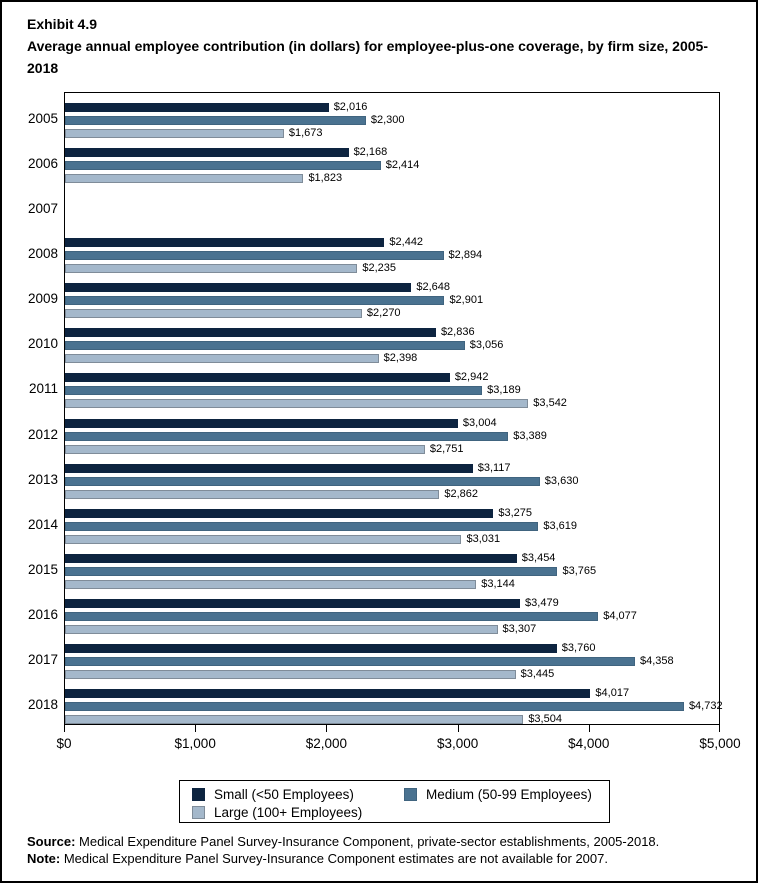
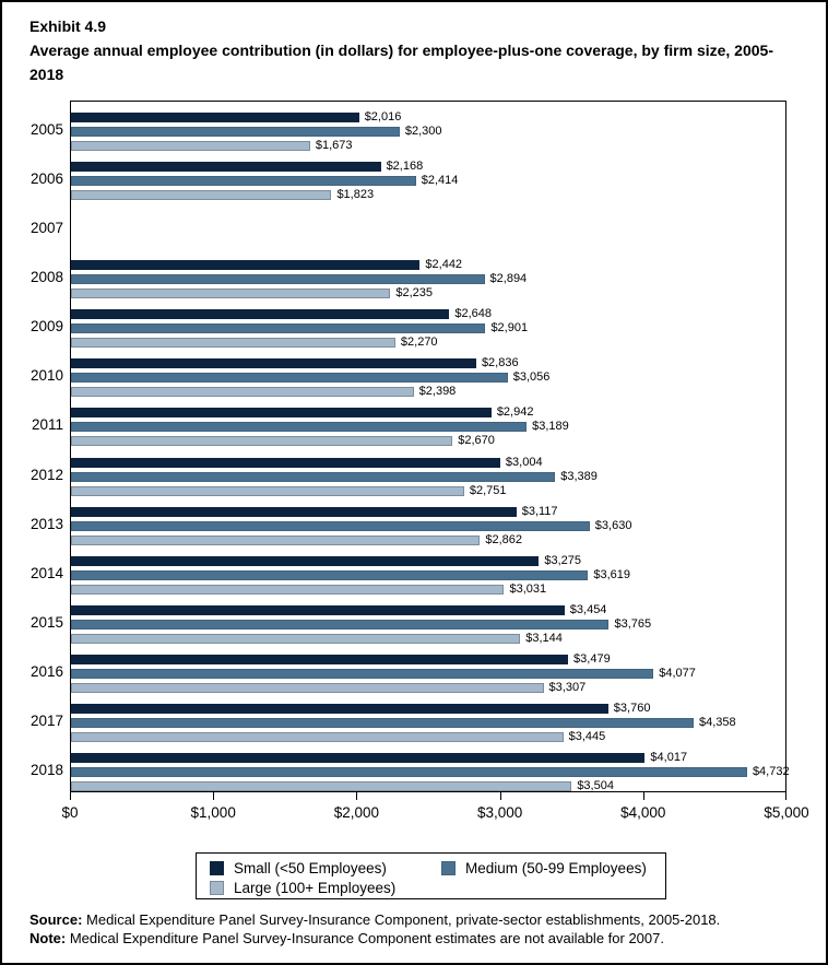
Large (100+ Employees)/2011: $3,542 -> $2,670
